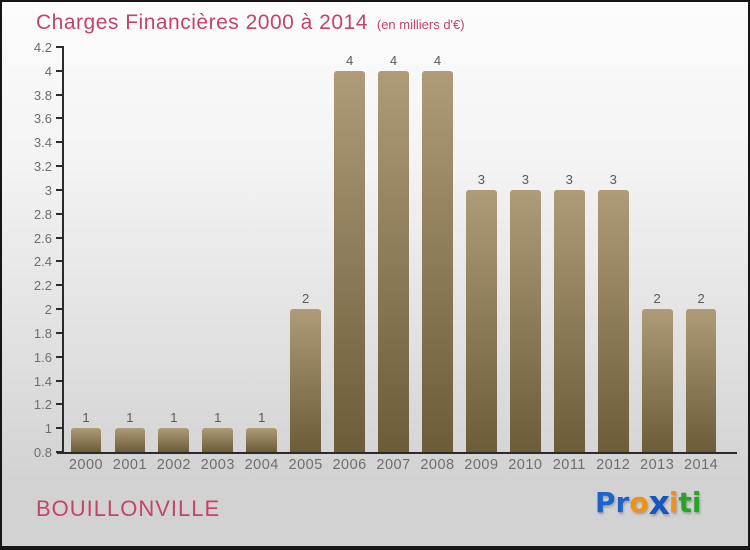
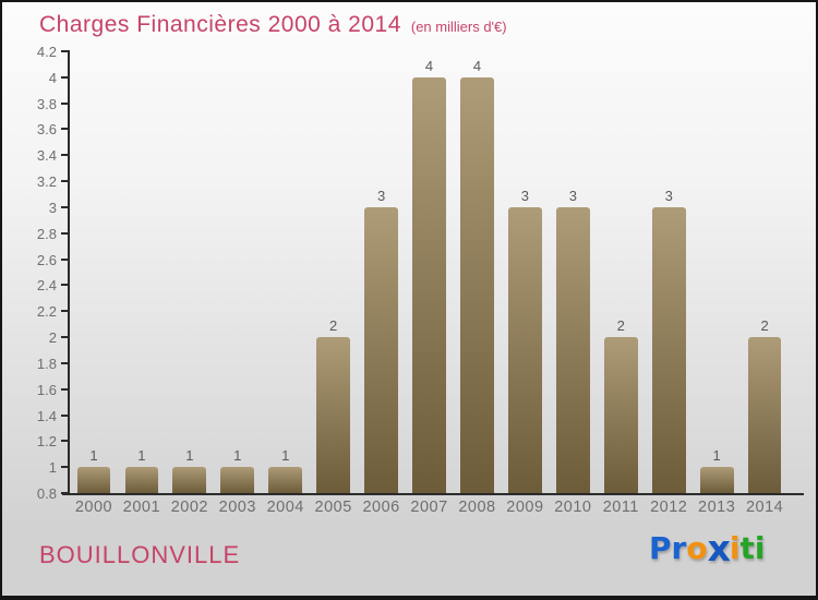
2006: 4 -> 3
2011: 3 -> 2
2013: 2 -> 1
